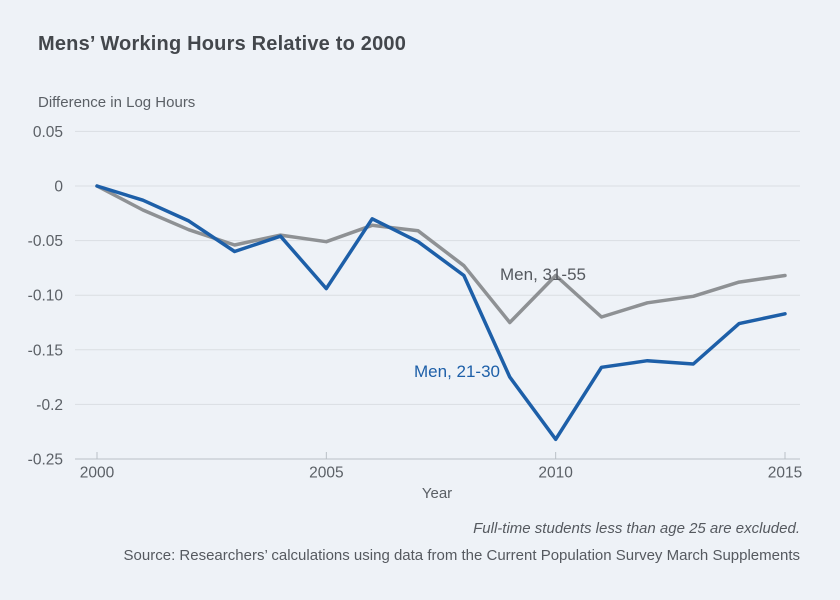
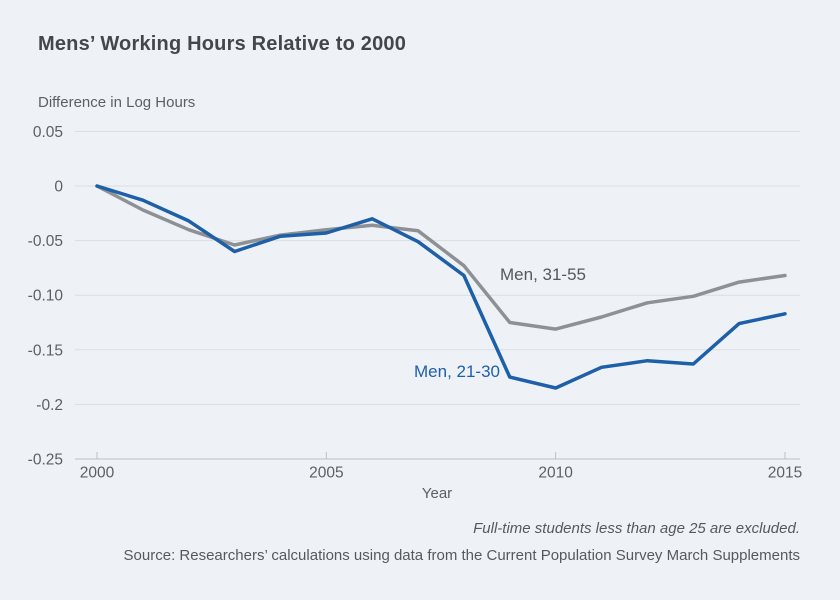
Men, 31-55/2005: -0.051 -> -0.040
Men, 21-30/2005: -0.094 -> -0.043
Men, 31-55/2010: -0.082 -> -0.131
Men, 21-30/2010: -0.232 -> -0.185
